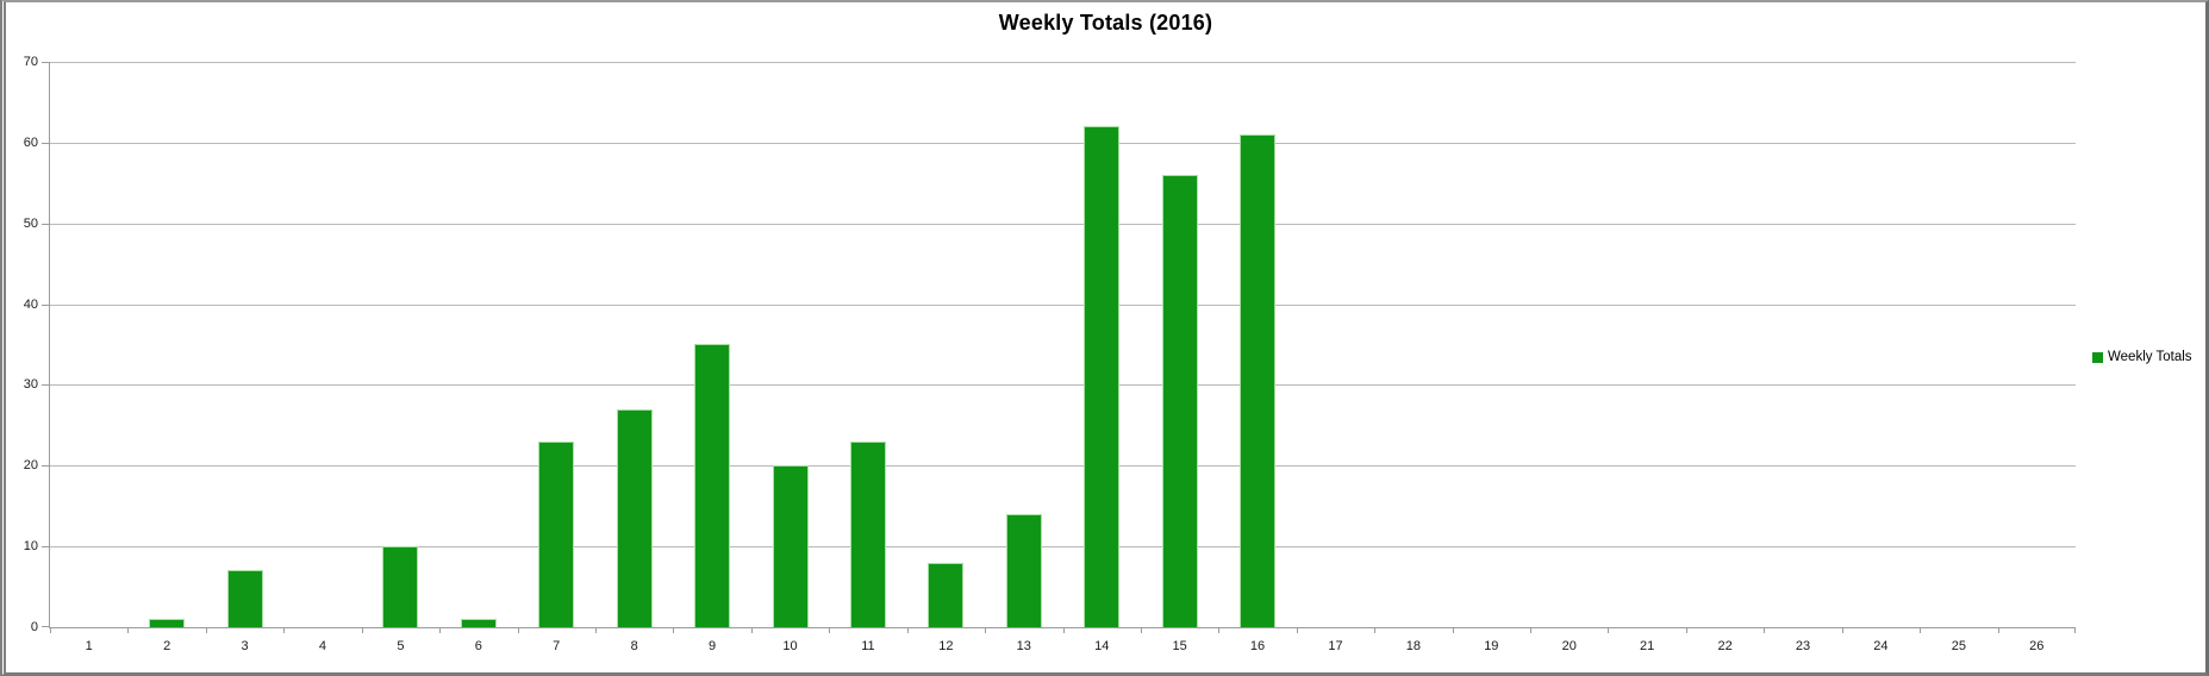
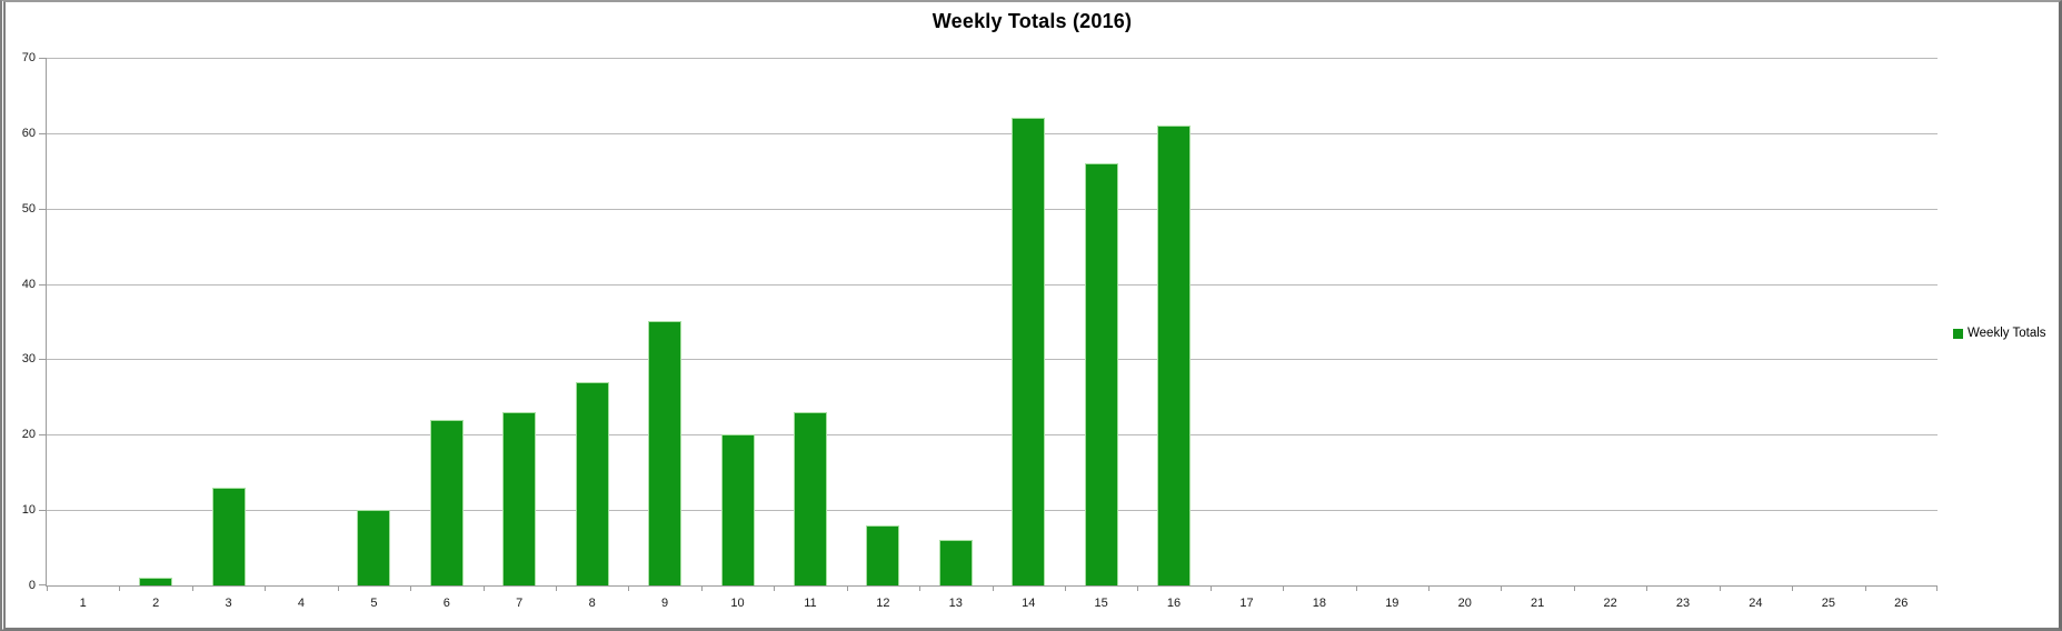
3: 7 -> 13
6: 1 -> 22
13: 14 -> 6
